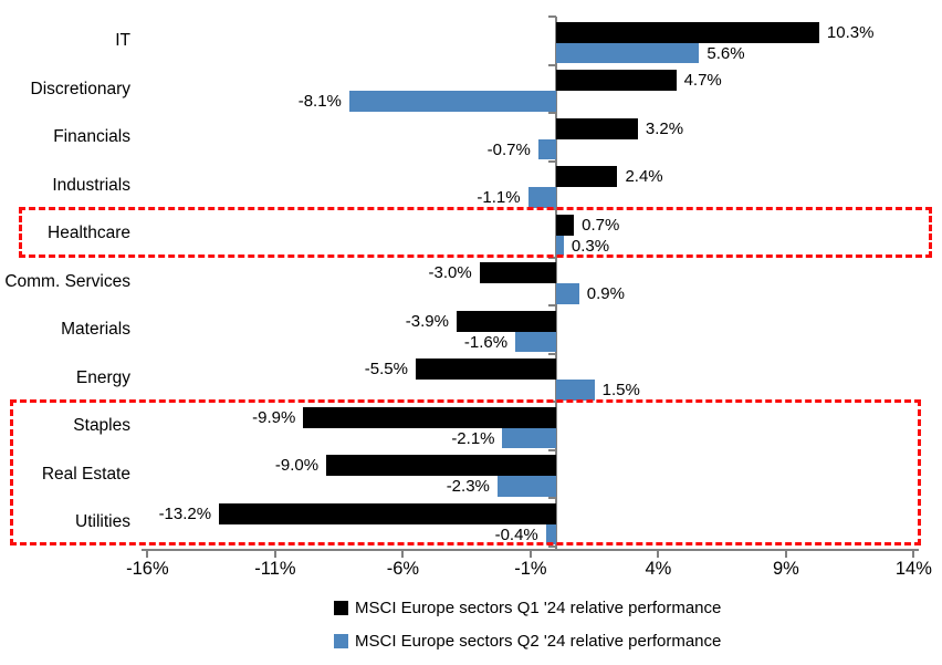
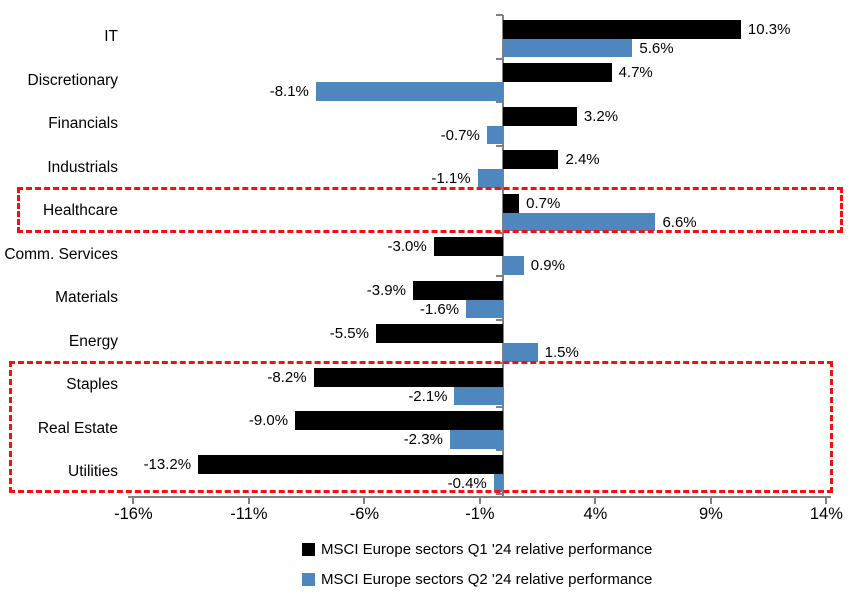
MSCI Europe sectors Q2 '24 relative performance/Healthcare: 0.3% -> 6.6%
MSCI Europe sectors Q1 '24 relative performance/Staples: -9.9% -> -8.2%
